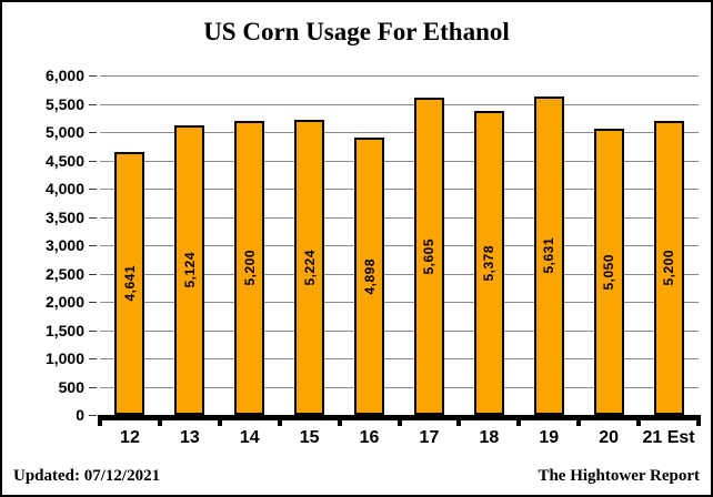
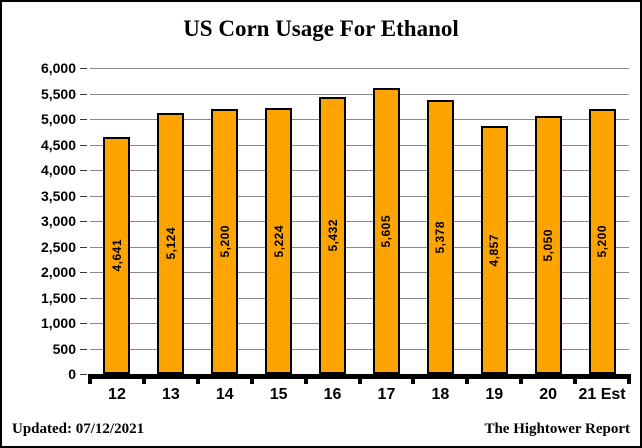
16: 4,898 -> 5,432
19: 5,631 -> 4,857
